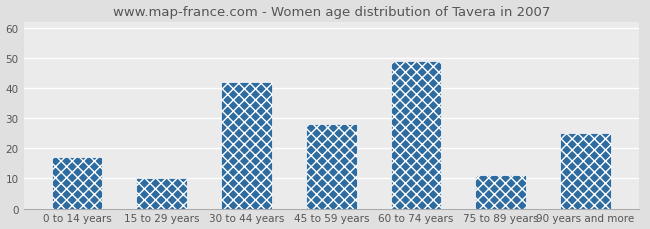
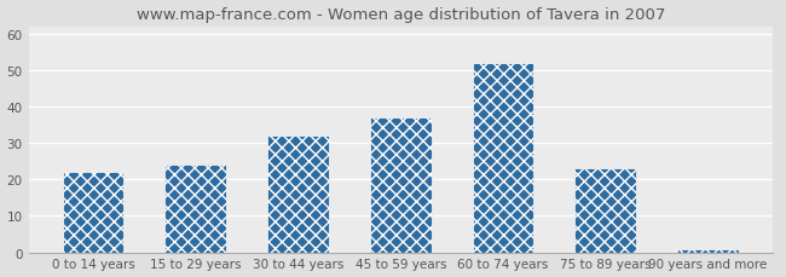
0 to 14 years: 17 -> 22
15 to 29 years: 10 -> 24
30 to 44 years: 42 -> 32
45 to 59 years: 28 -> 37
60 to 74 years: 49 -> 52
75 to 89 years: 11 -> 23
90 years and more: 25 -> 1
